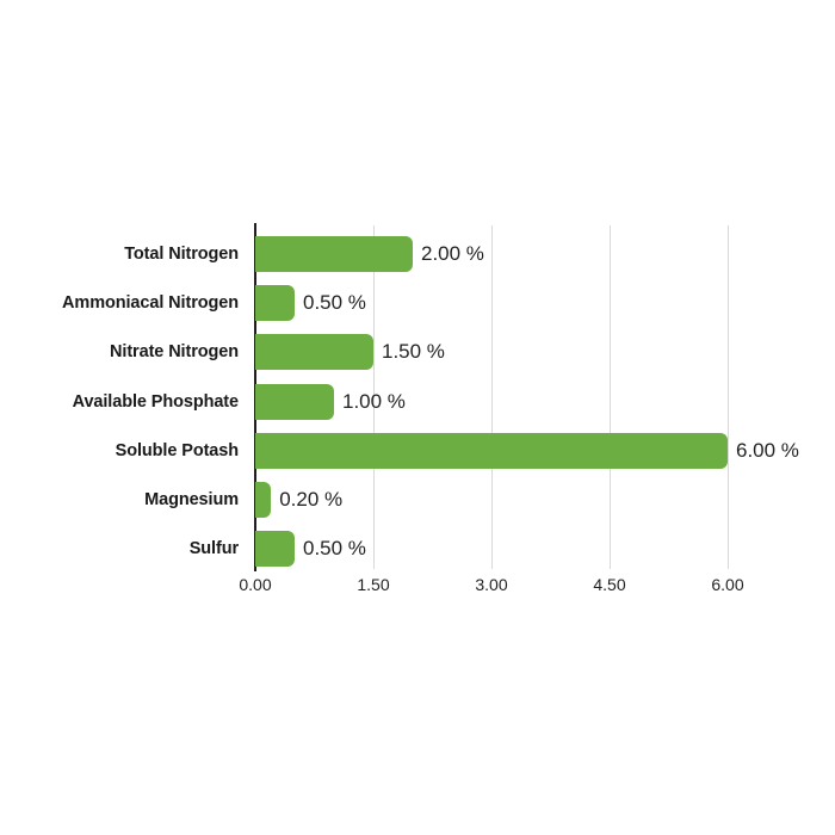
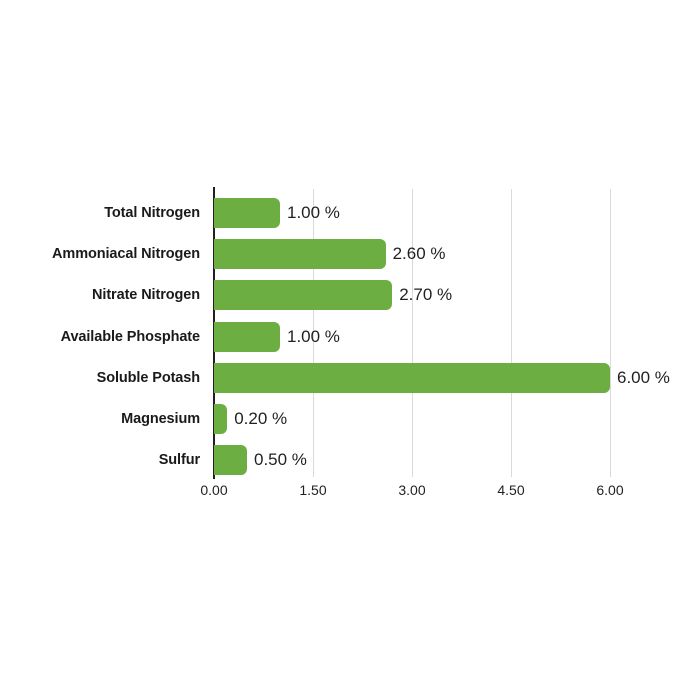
Total Nitrogen: 2.00 -> 1.00
Ammoniacal Nitrogen: 0.50 -> 2.60
Nitrate Nitrogen: 1.50 -> 2.70
